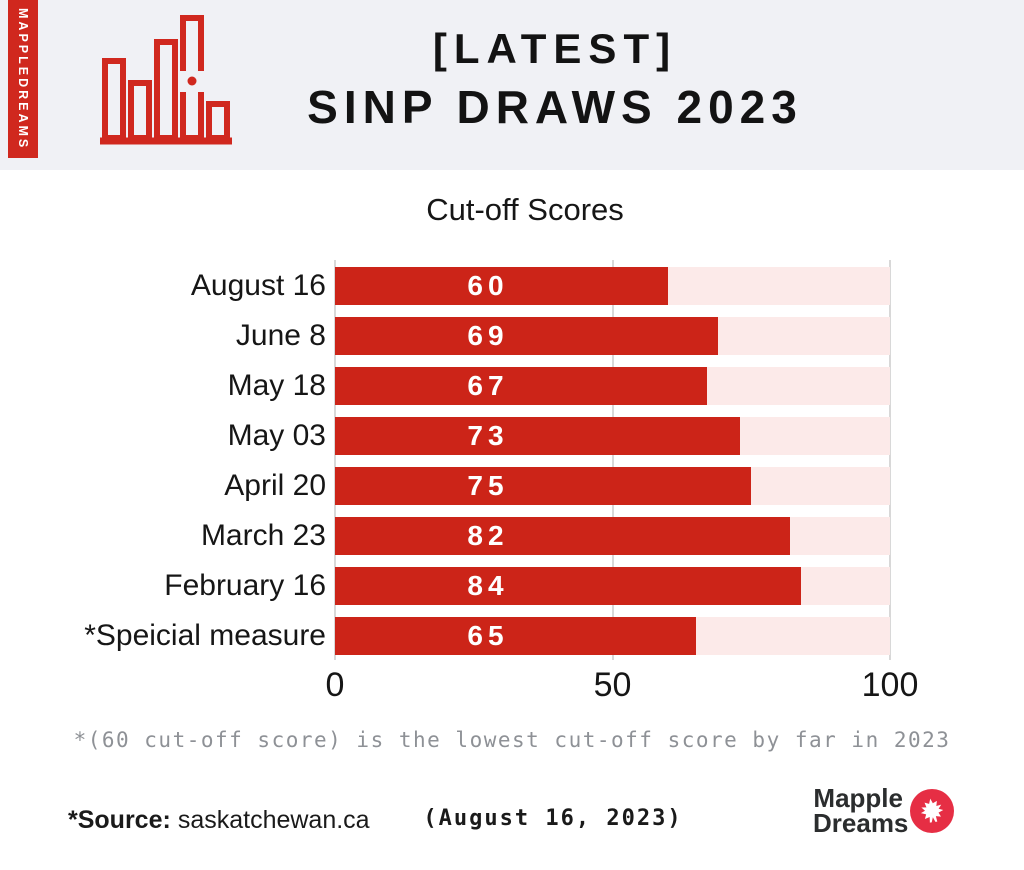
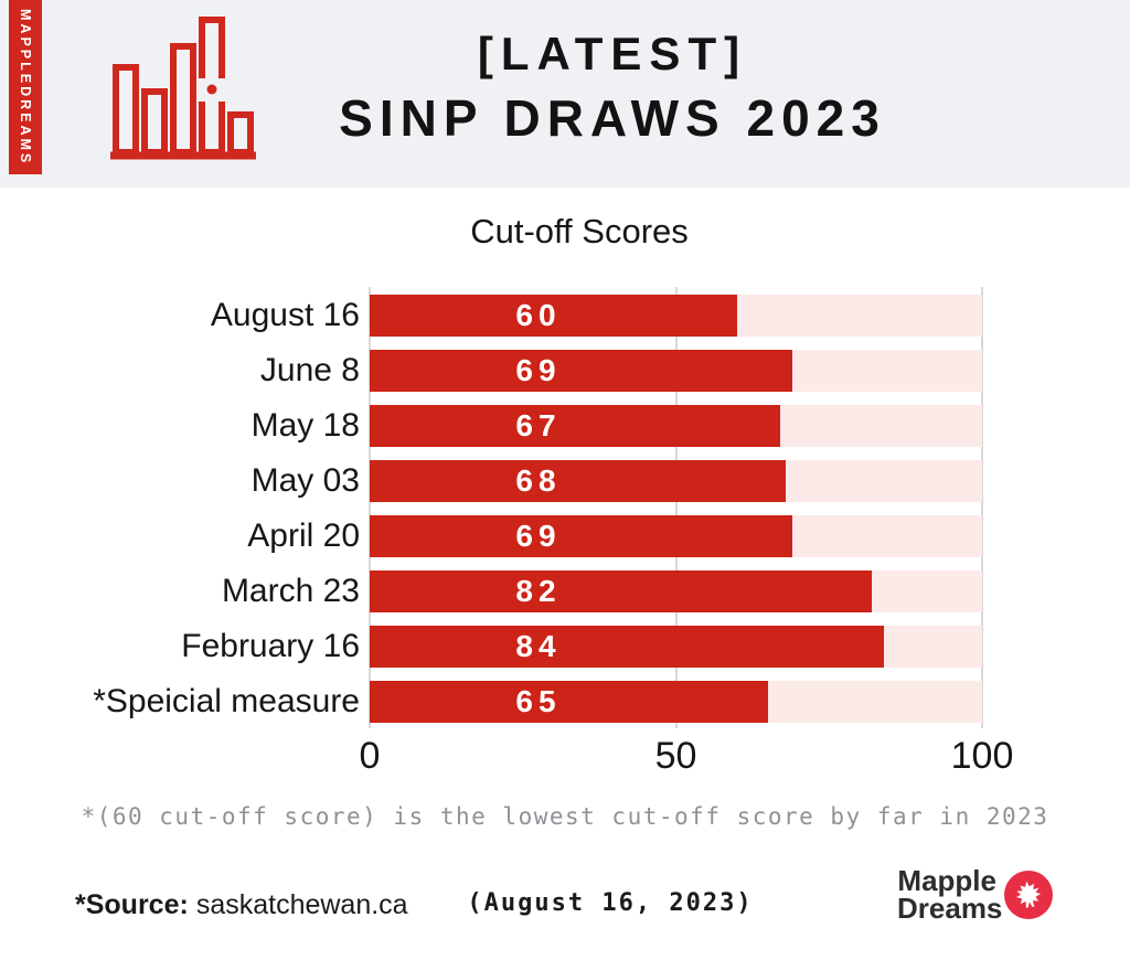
May 03: 73 -> 68
April 20: 75 -> 69
